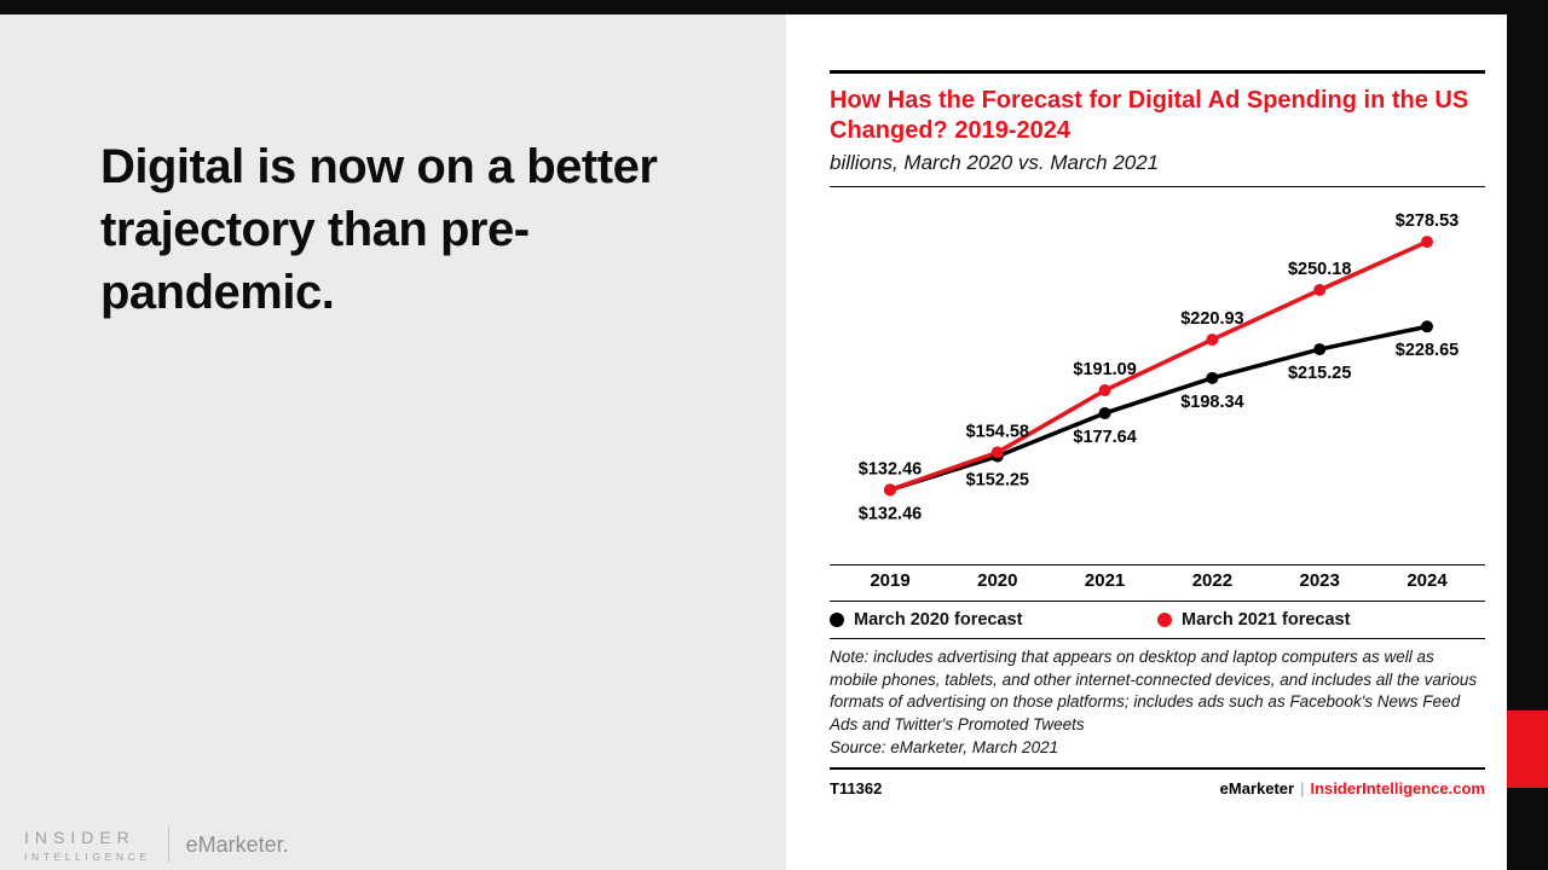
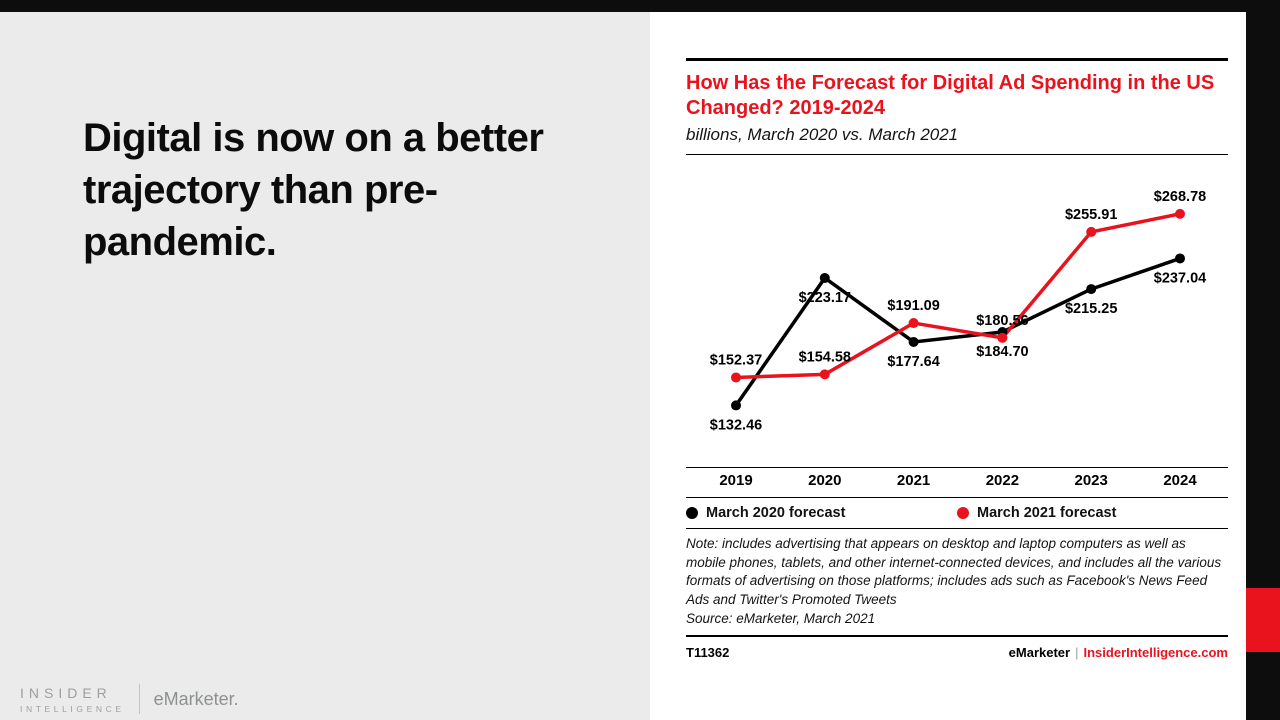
March 2021 forecast/2019: $132.46 -> $152.37
March 2020 forecast/2020: $152.25 -> $223.17
March 2020 forecast/2022: $198.34 -> $184.70
March 2021 forecast/2022: $220.93 -> $180.56
March 2021 forecast/2023: $250.18 -> $255.91
March 2020 forecast/2024: $228.65 -> $237.04
March 2021 forecast/2024: $278.53 -> $268.78
